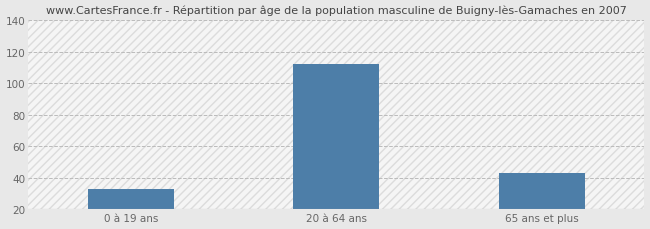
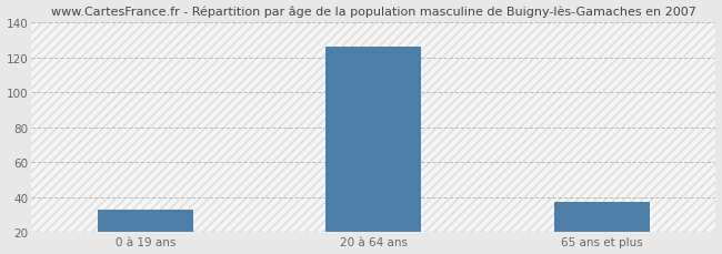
20 à 64 ans: 112 -> 126
65 ans et plus: 43 -> 37
